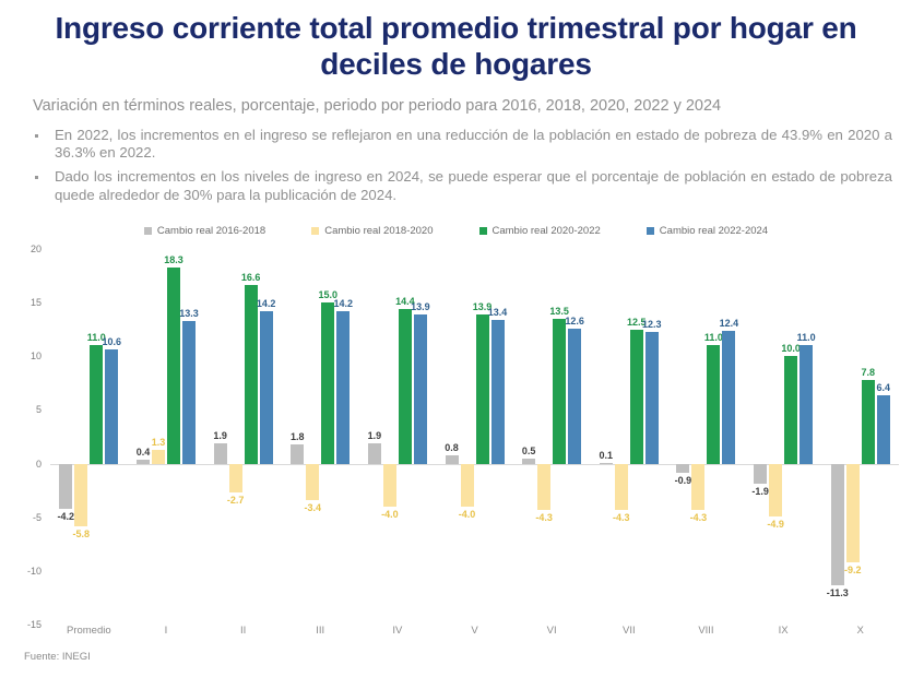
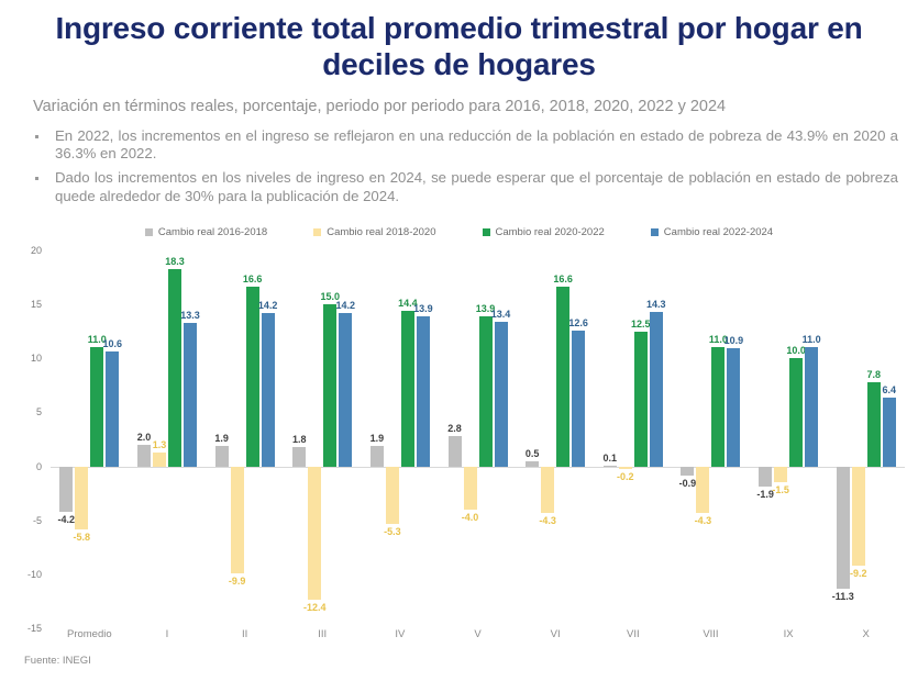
Cambio real 2016-2018/I: 0.4 -> 2.0
Cambio real 2018-2020/II: -2.7 -> -9.9
Cambio real 2018-2020/III: -3.4 -> -12.4
Cambio real 2018-2020/IV: -4.0 -> -5.3
Cambio real 2016-2018/V: 0.8 -> 2.8
Cambio real 2020-2022/VI: 13.5 -> 16.6
Cambio real 2018-2020/VII: -4.3 -> -0.2
Cambio real 2022-2024/VII: 12.3 -> 14.3
Cambio real 2022-2024/VIII: 12.4 -> 10.9
Cambio real 2018-2020/IX: -4.9 -> -1.5
